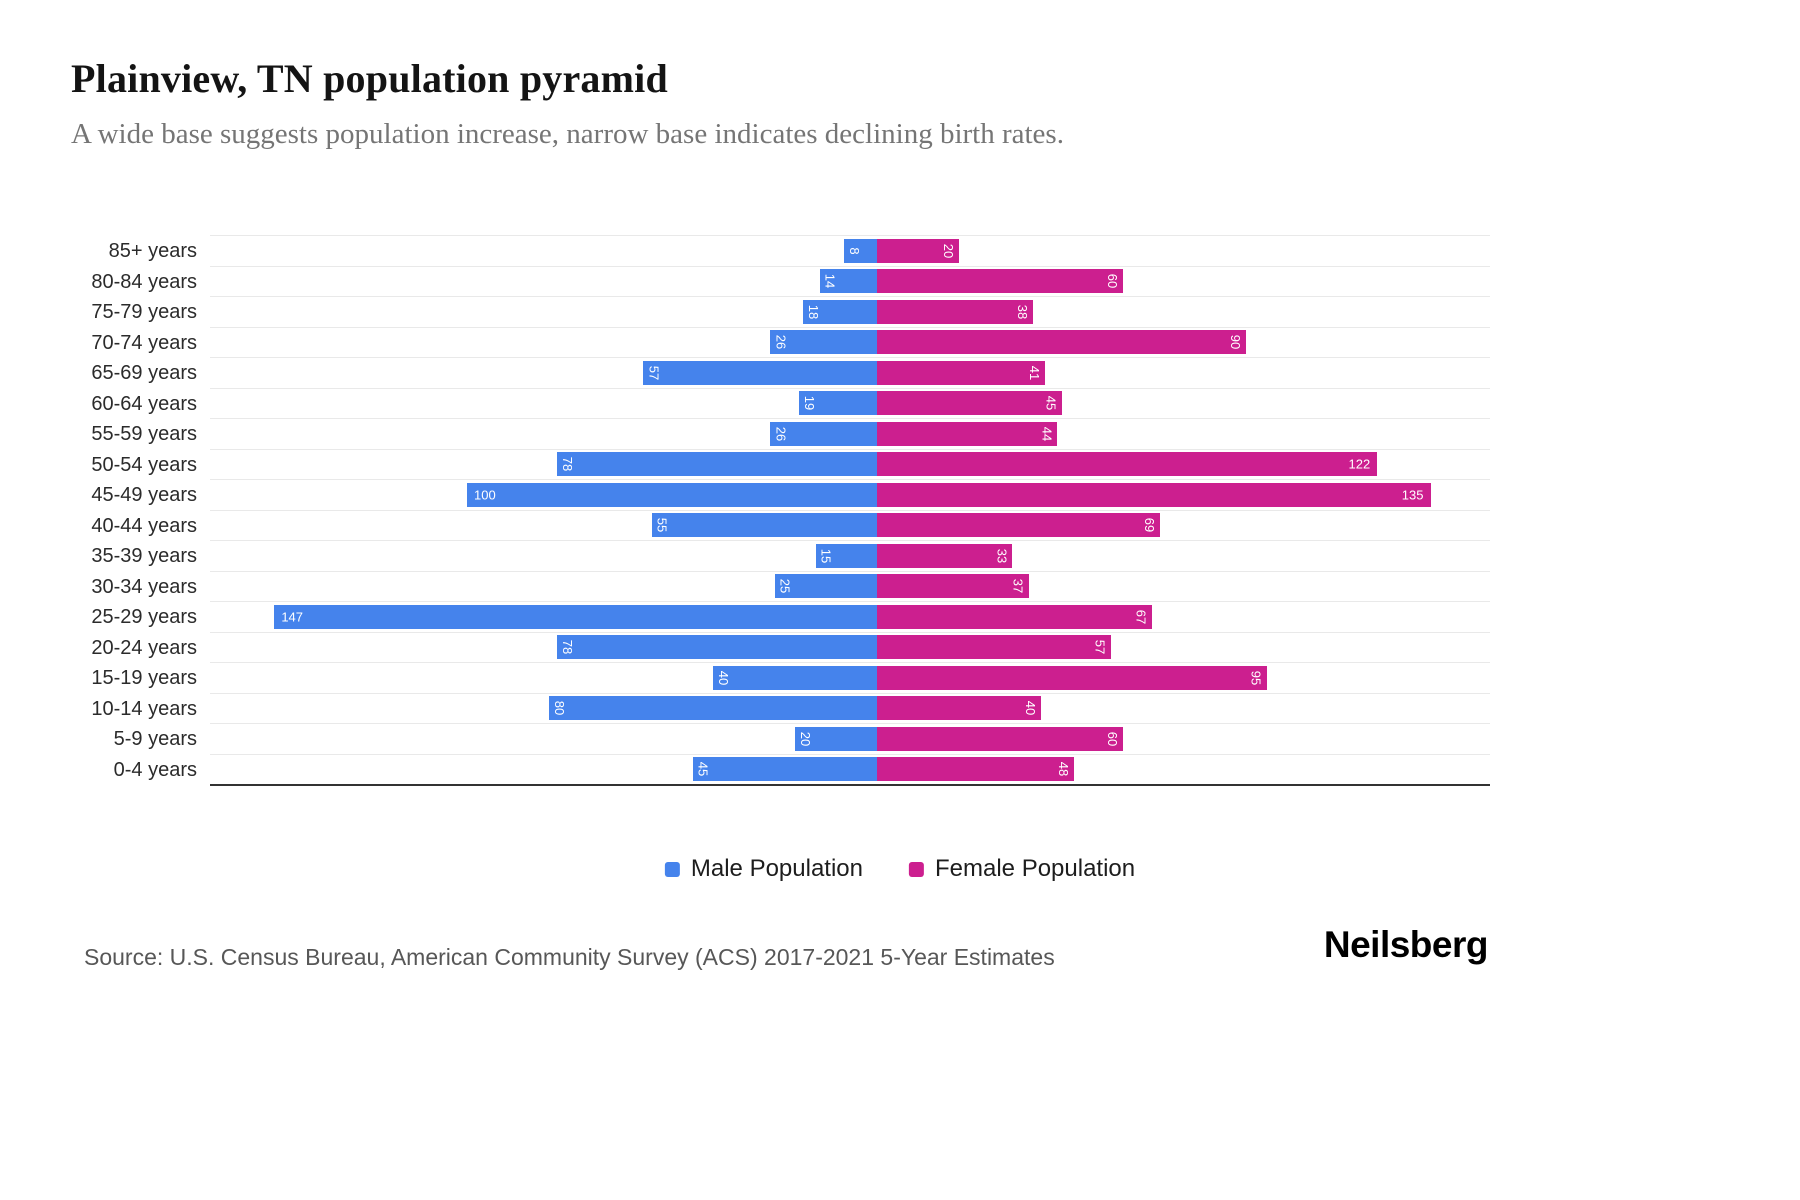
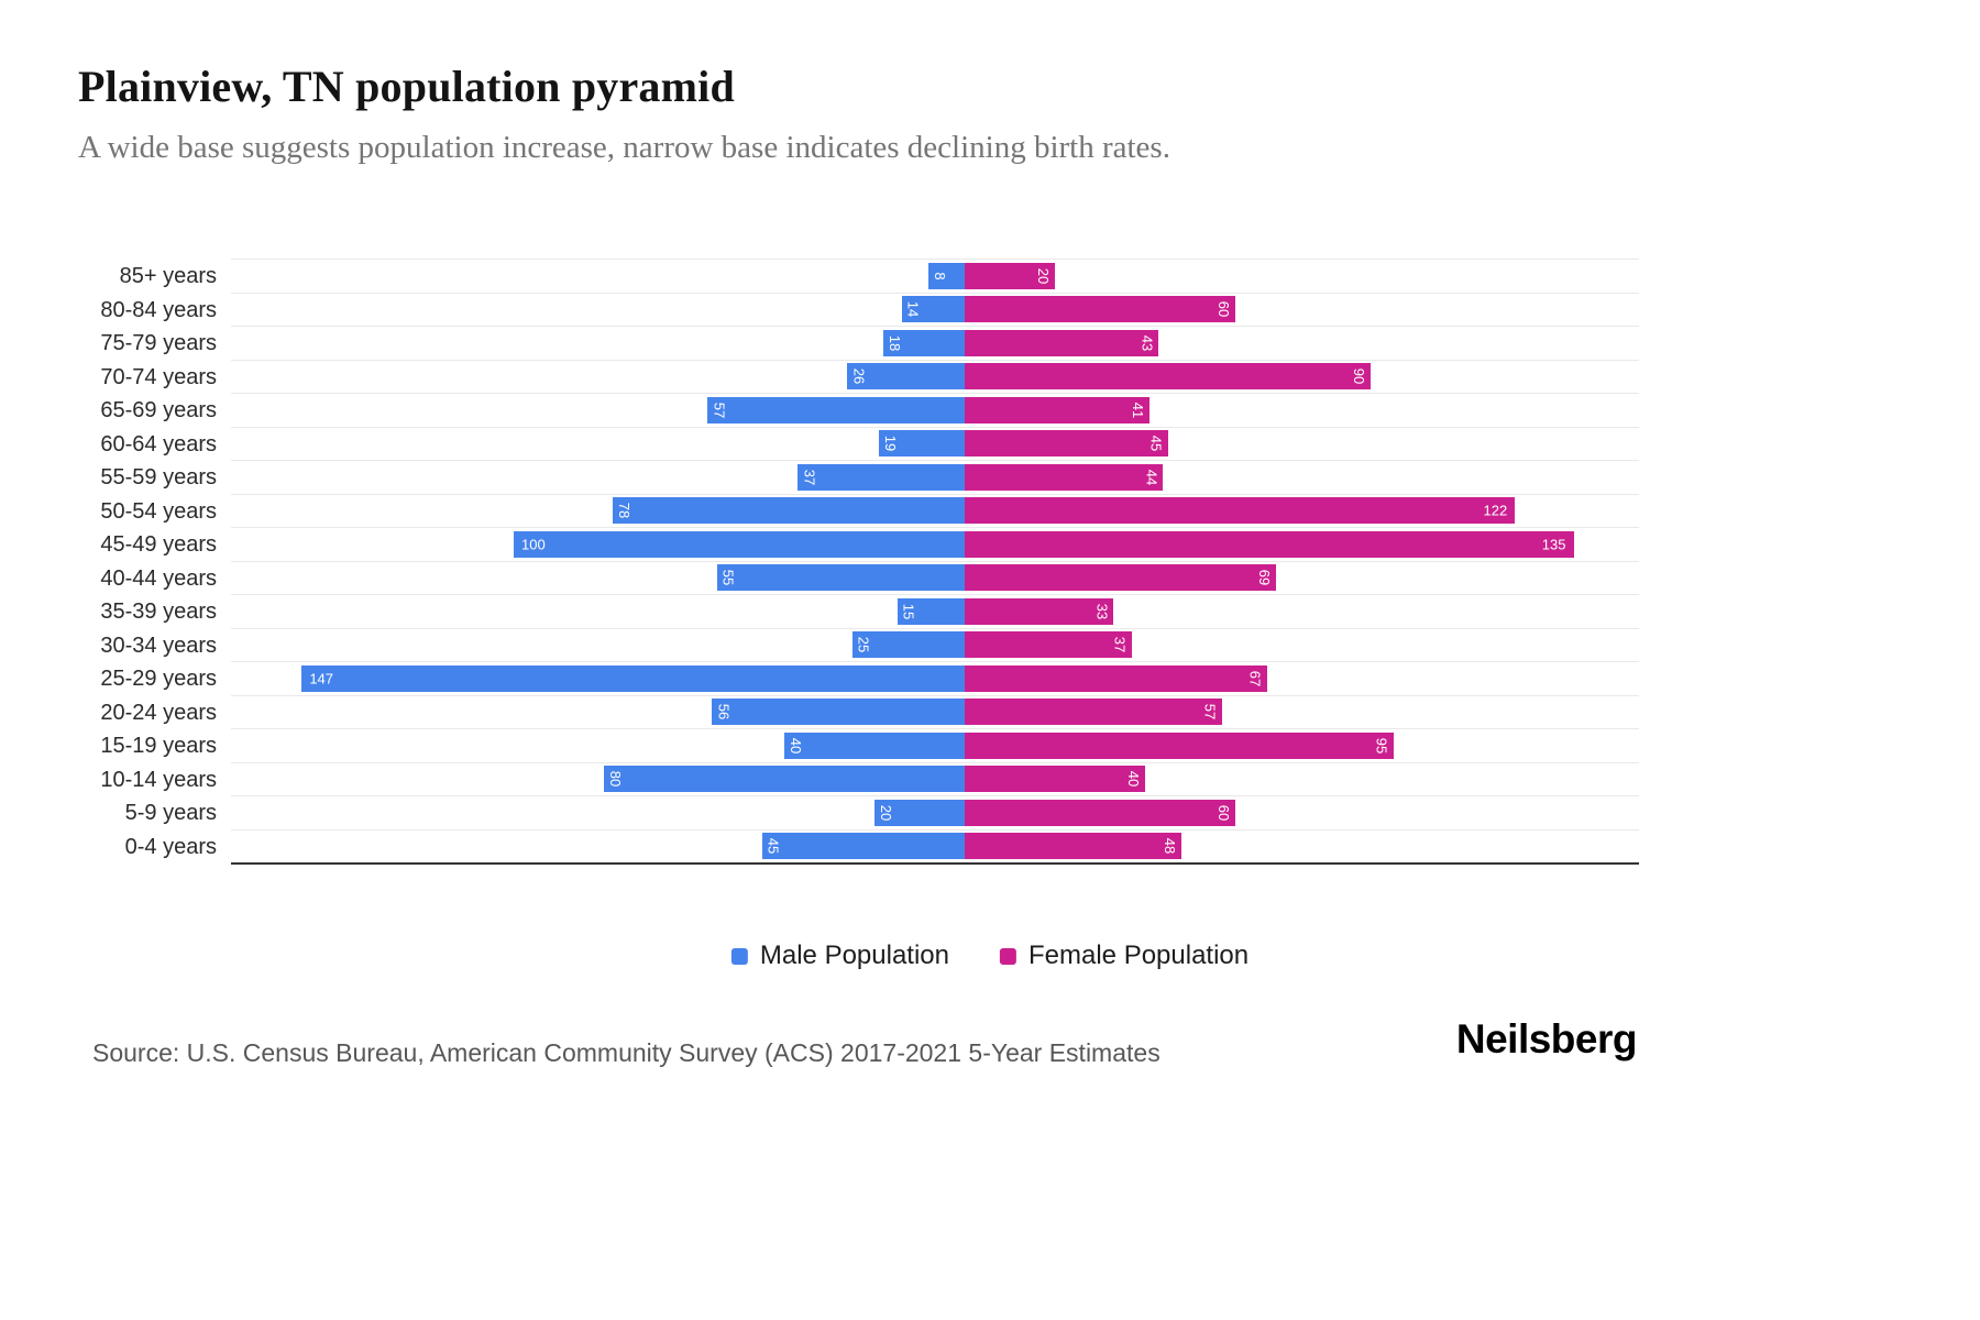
Female Population/75-79 years: 38 -> 43
Male Population/55-59 years: 26 -> 37
Male Population/20-24 years: 78 -> 56
